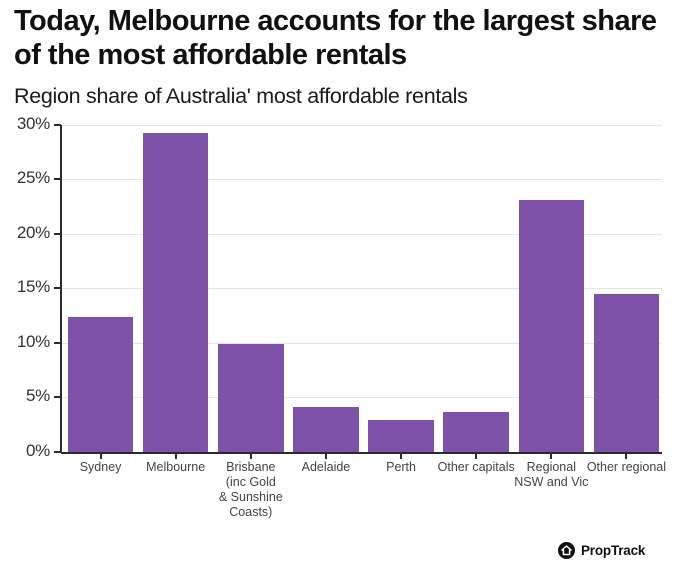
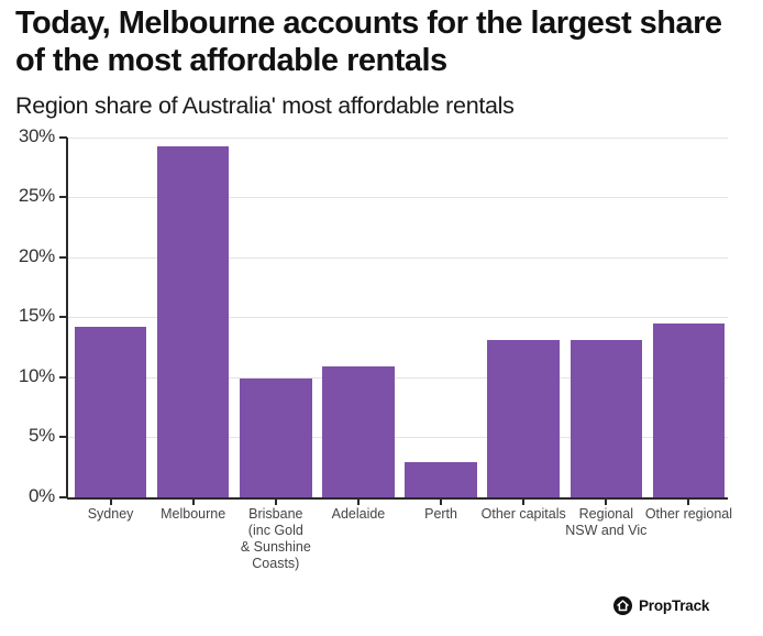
Sydney: 12.4% -> 14.2%
Adelaide: 4.1% -> 10.9%
Other capitals: 3.7% -> 13.1%
Regional NSW and Vic: 23.1% -> 13.1%
